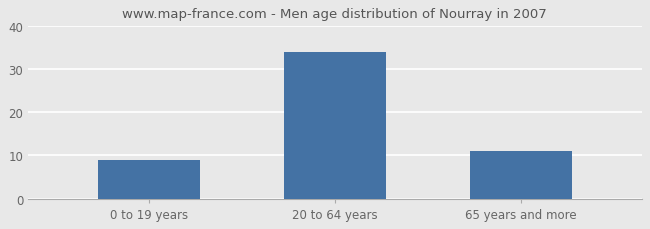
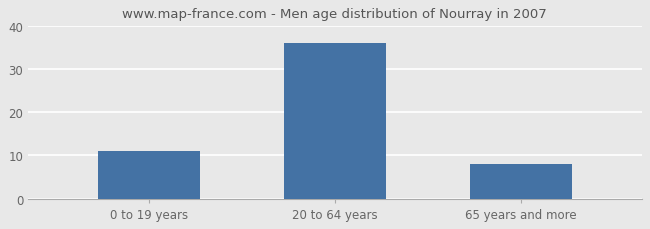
0 to 19 years: 9 -> 11
20 to 64 years: 34 -> 36
65 years and more: 11 -> 8
